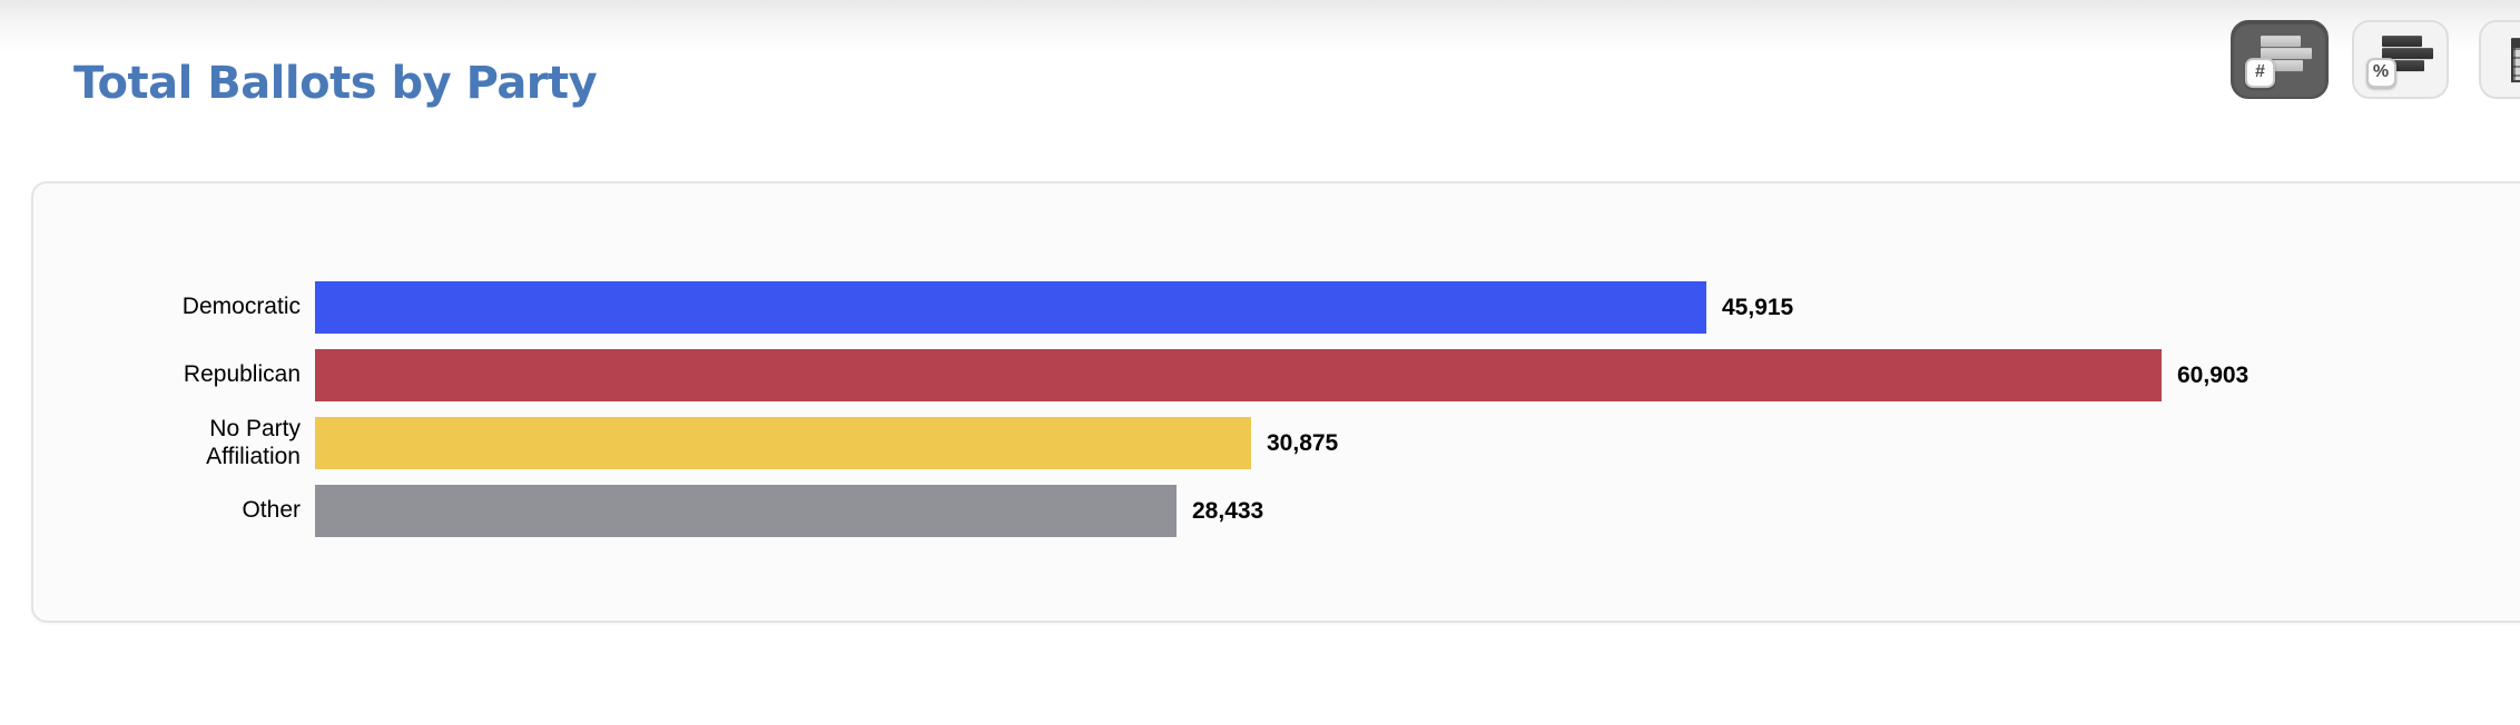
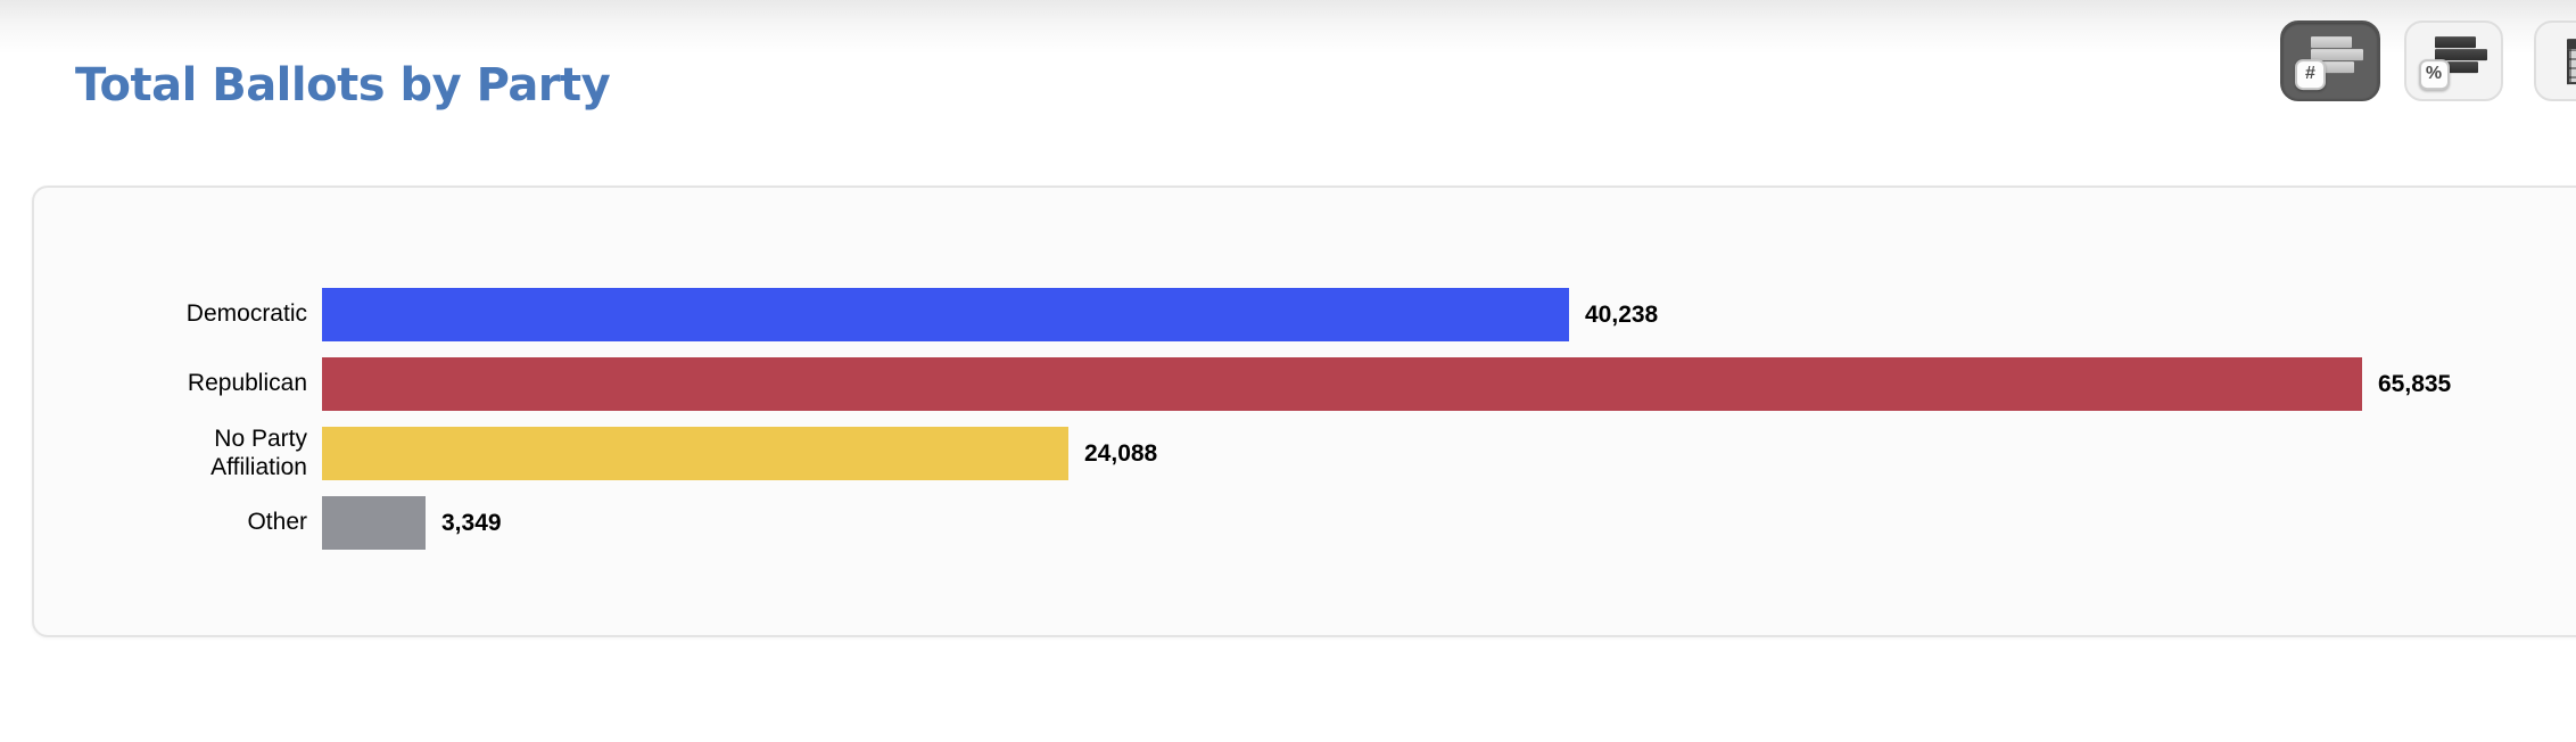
Democratic: 45,915 -> 40,238
Republican: 60,903 -> 65,835
No Party Affiliation: 30,875 -> 24,088
Other: 28,433 -> 3,349
